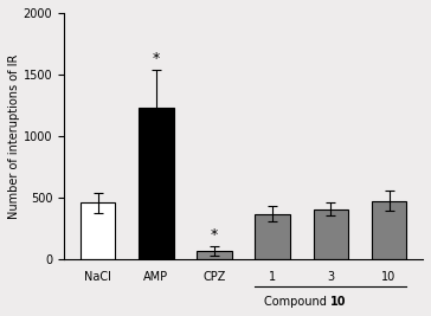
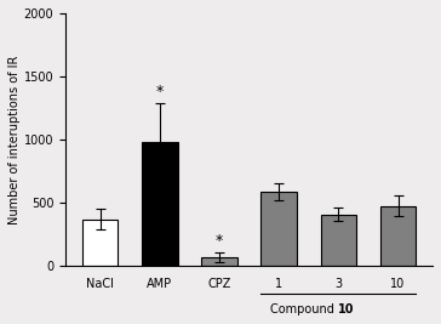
NaCl: 460 -> 370
AMP: 1230 -> 980
1: 370 -> 590
